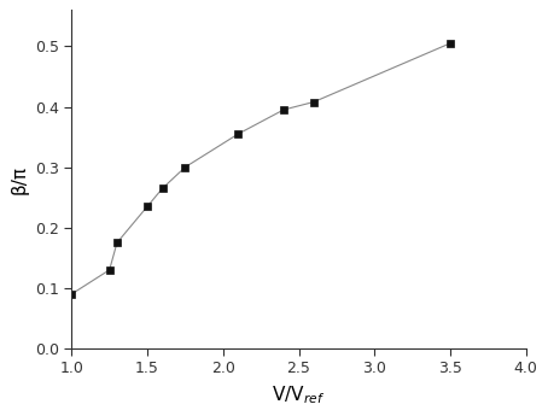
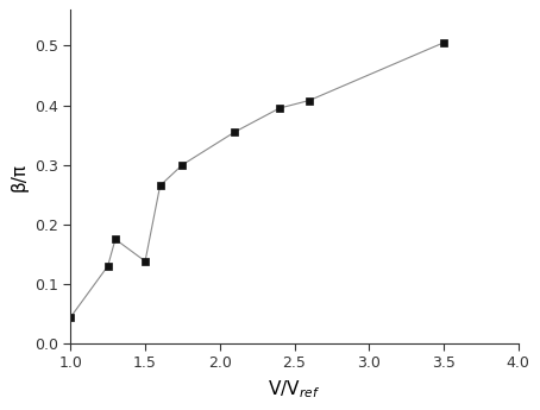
1.0: 0.090 -> 0.044
1.5: 0.235 -> 0.138
